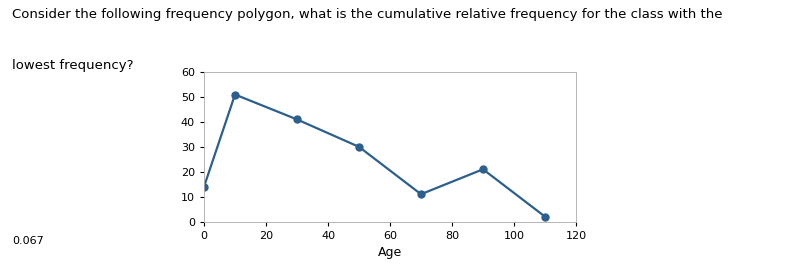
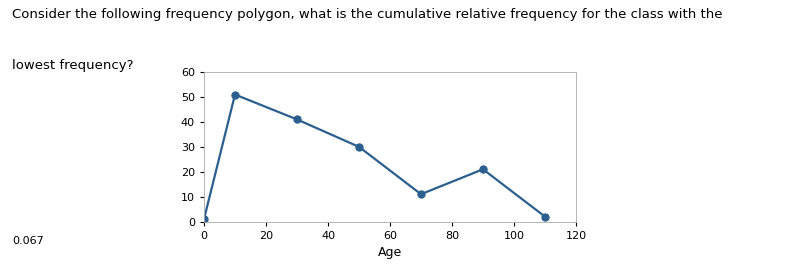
0: 14 -> 1
